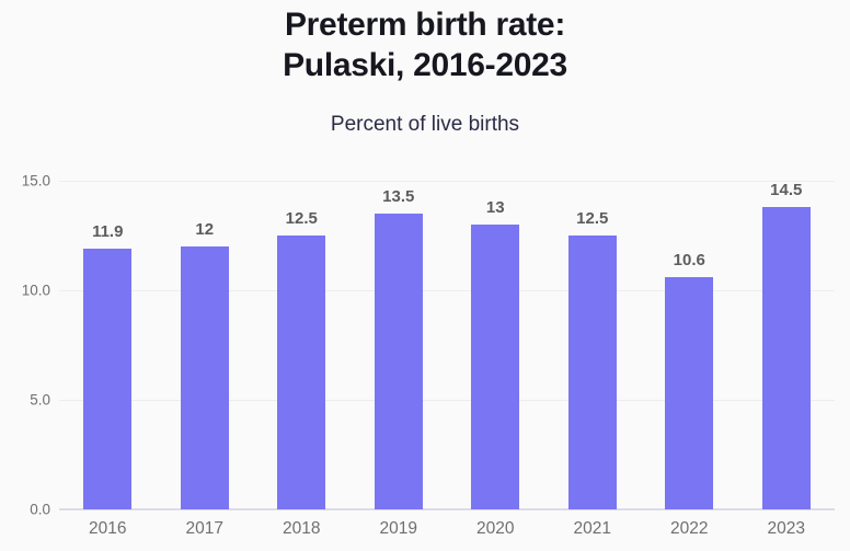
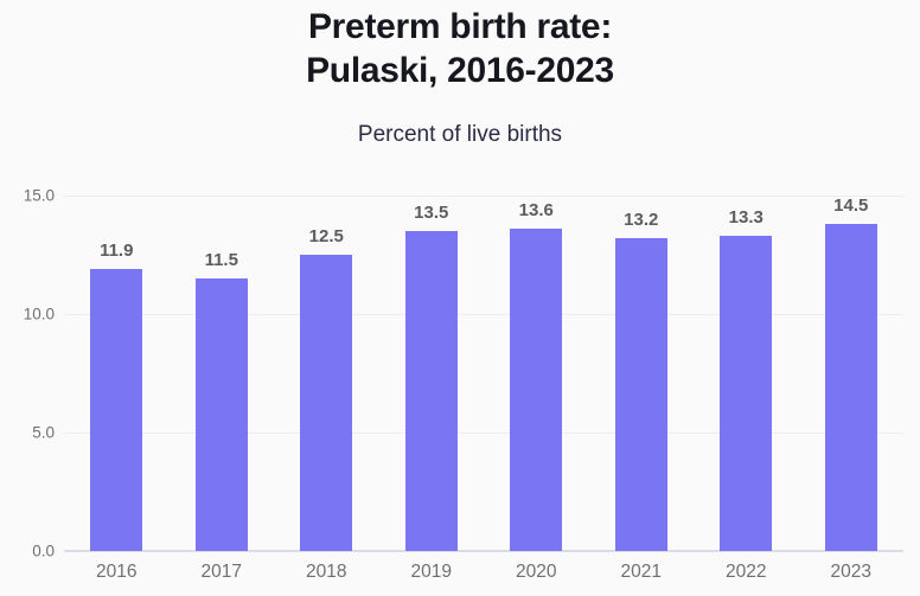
2017: 12 -> 11.5
2020: 13 -> 13.6
2021: 12.5 -> 13.2
2022: 10.6 -> 13.3
